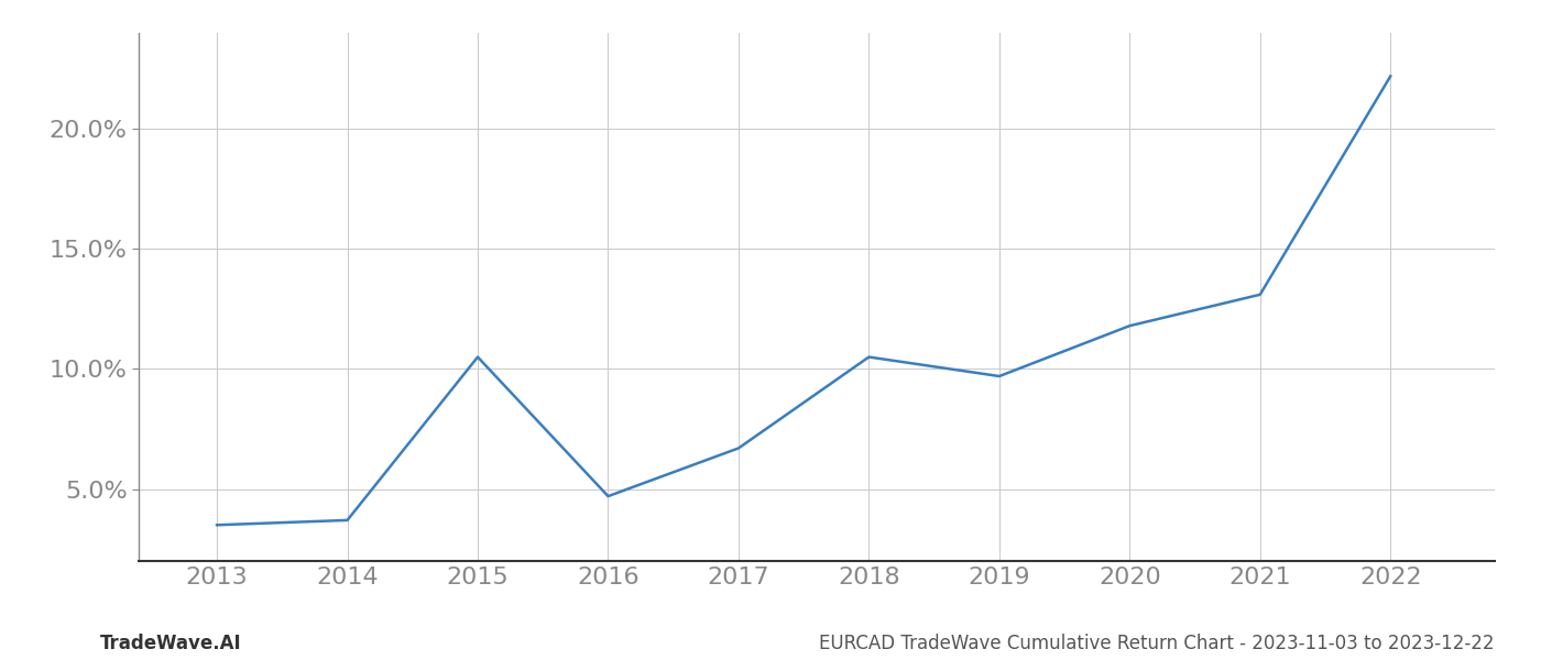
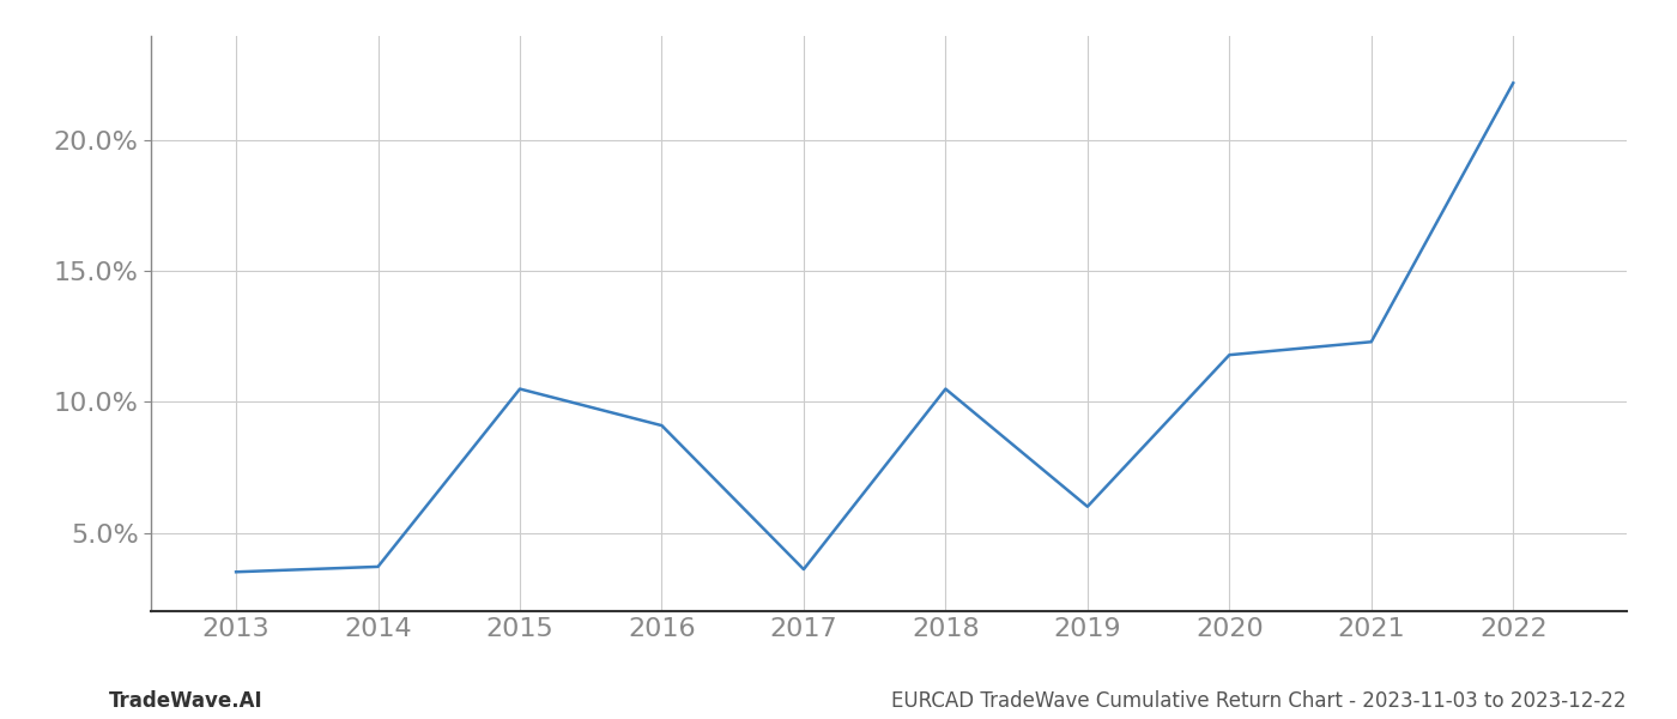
2016: 4.7% -> 9.1%
2017: 6.7% -> 3.6%
2019: 9.7% -> 6.0%
2021: 13.1% -> 12.3%
